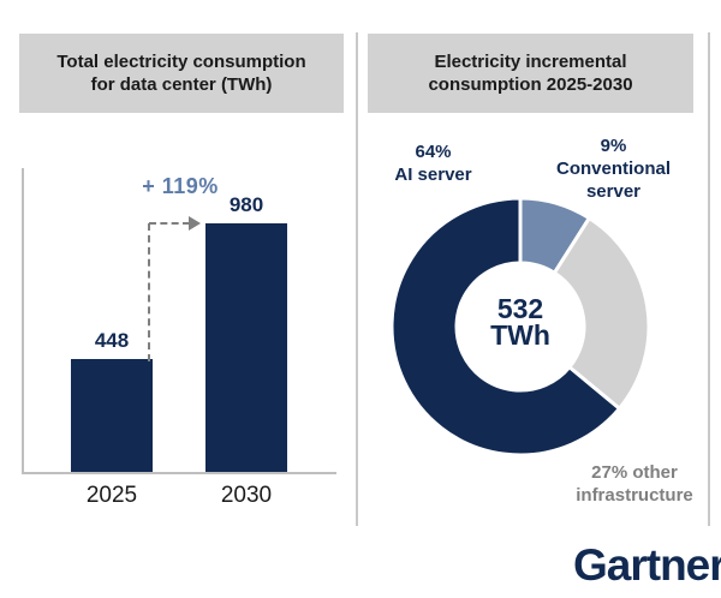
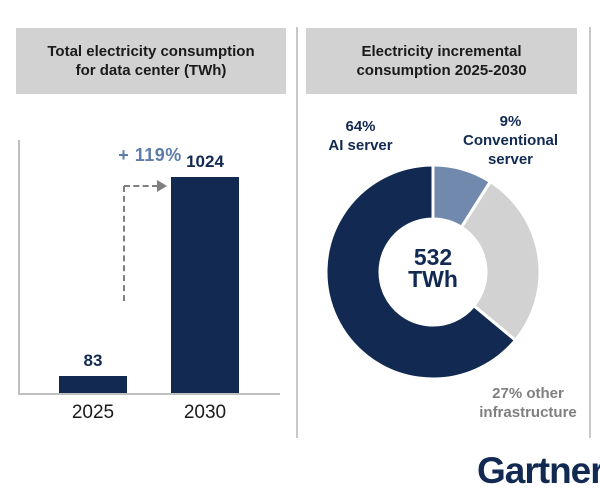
Total electricity consumption for data center (TWh)/2025: 448 -> 83
Total electricity consumption for data center (TWh)/2030: 980 -> 1024
